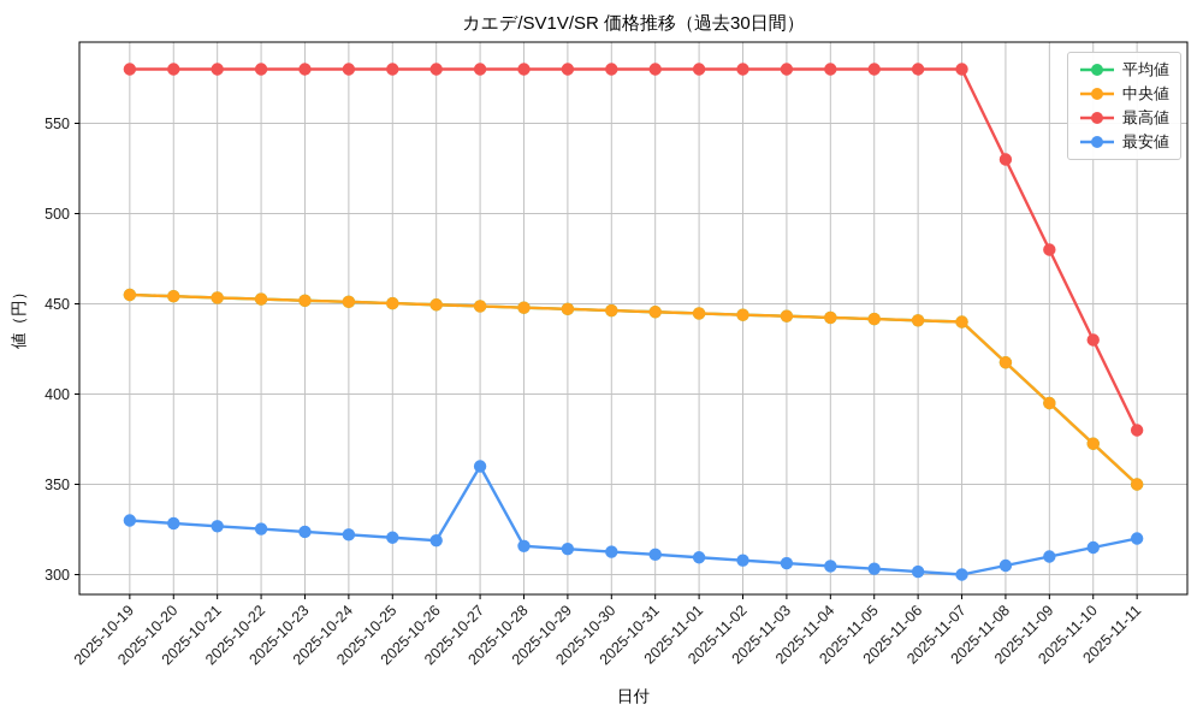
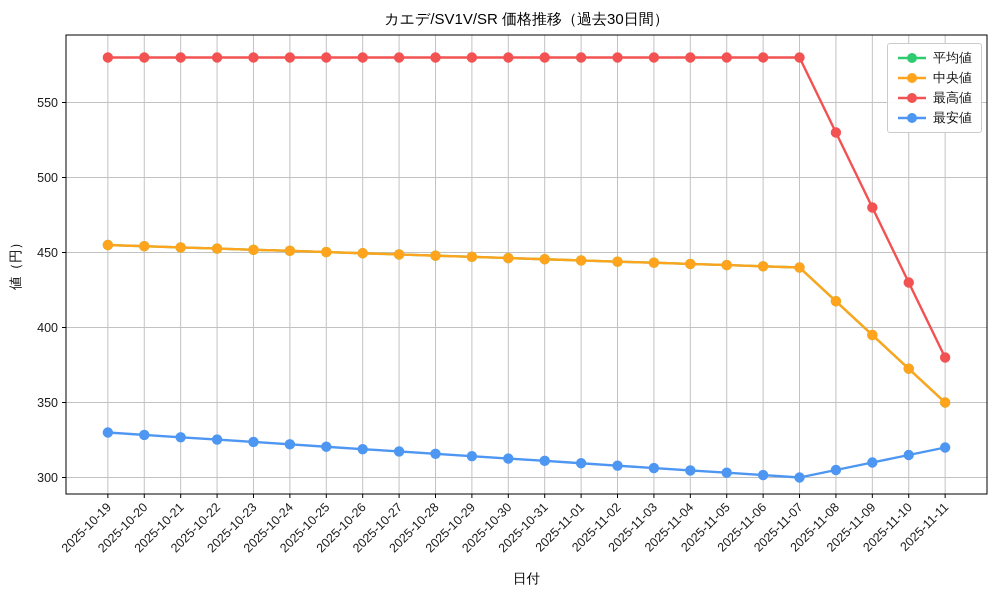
最安値/2025-10-27: 360 -> 317
